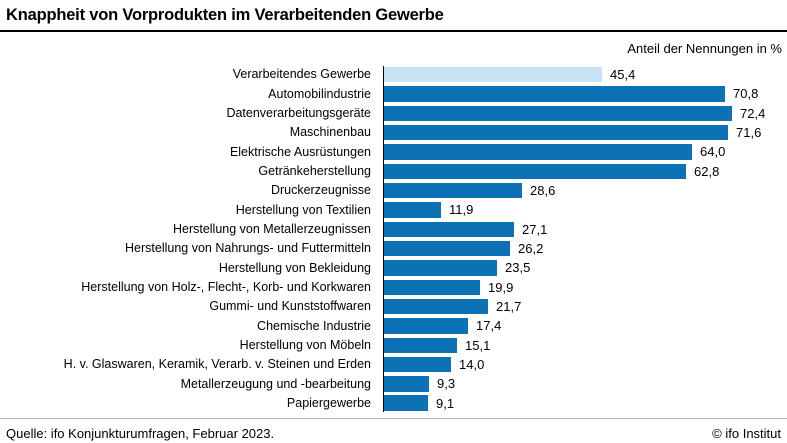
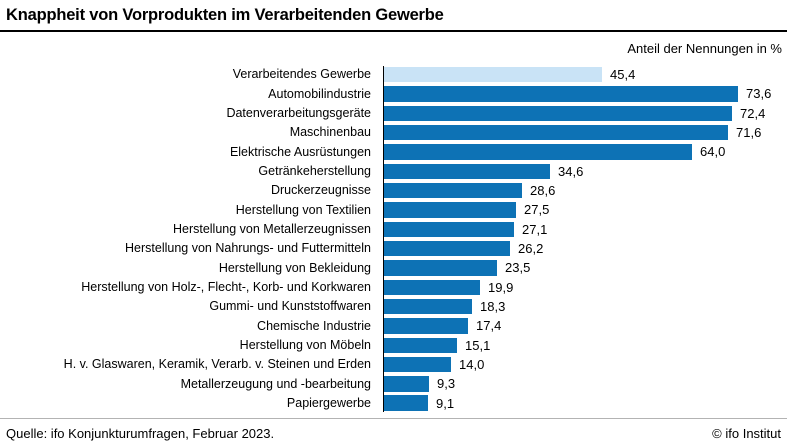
Automobilindustrie: 70,8 -> 73,6
Getränkeherstellung: 62,8 -> 34,6
Herstellung von Textilien: 11,9 -> 27,5
Gummi- und Kunststoffwaren: 21,7 -> 18,3
